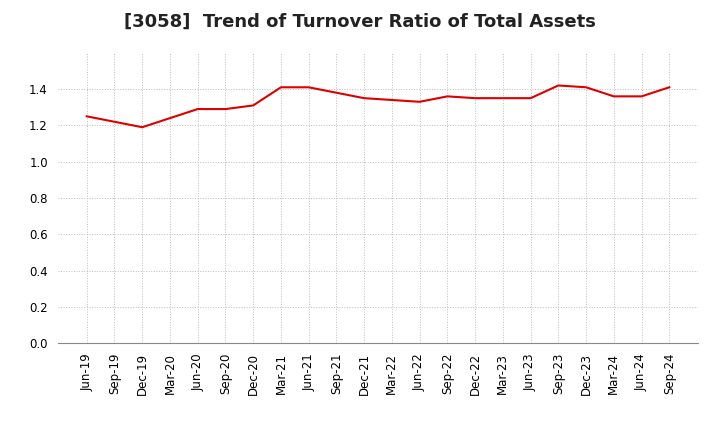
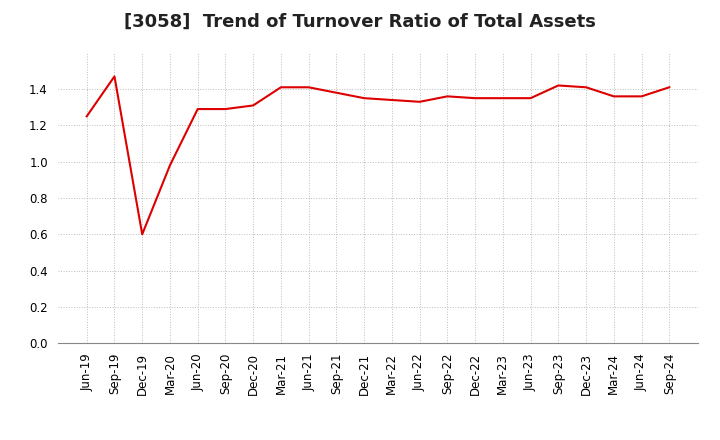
Sep-19: 1.22 -> 1.47
Dec-19: 1.19 -> 0.60
Mar-20: 1.24 -> 0.98
